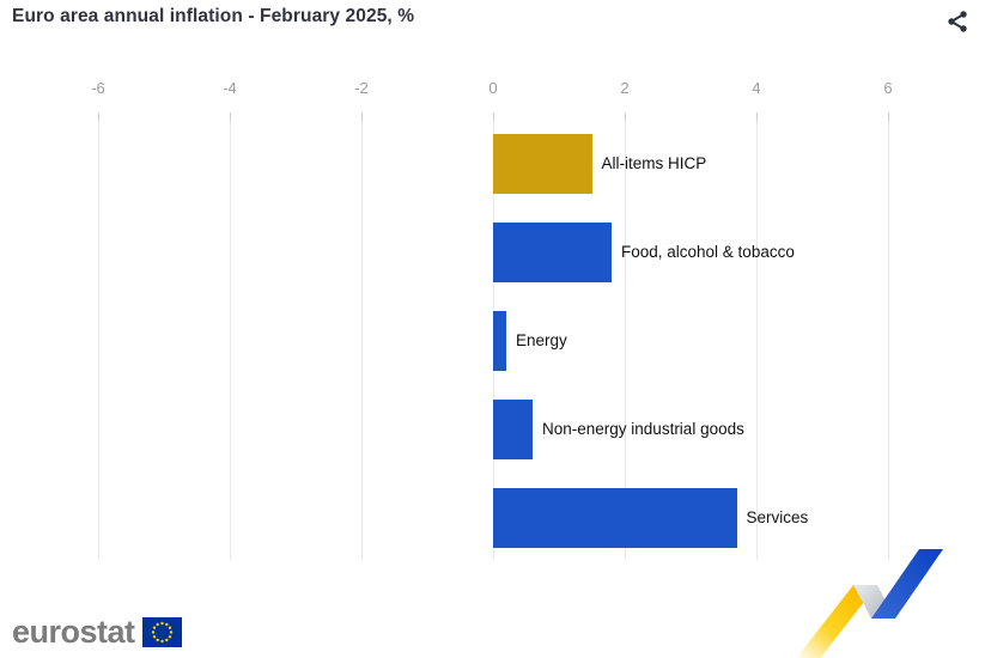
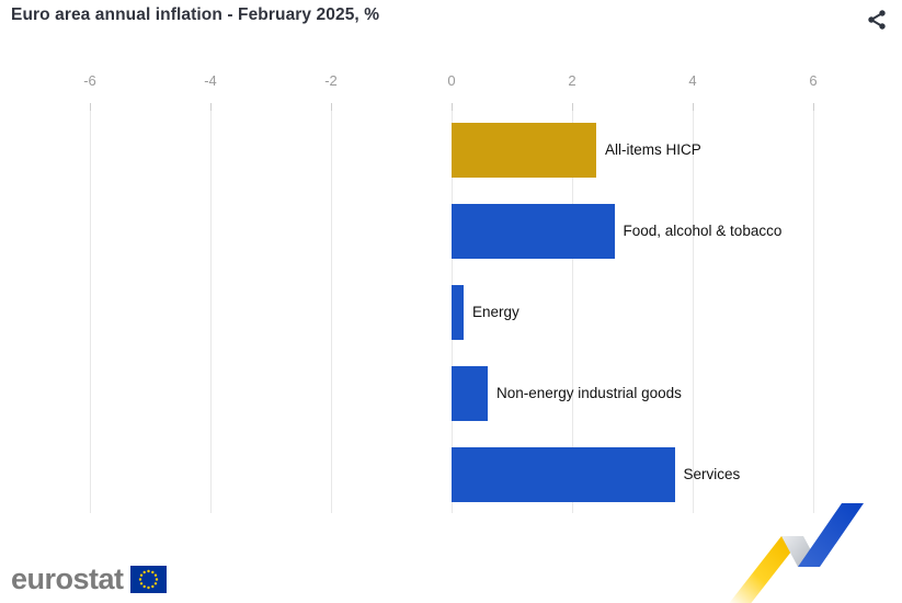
All-items HICP: 1.5 -> 2.4
Food, alcohol & tobacco: 1.8 -> 2.7
